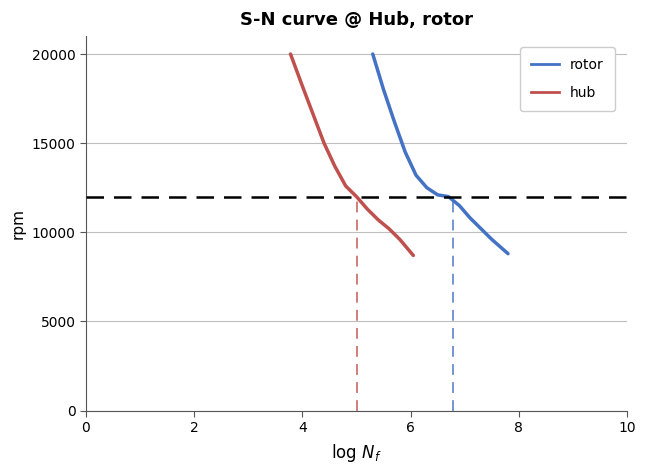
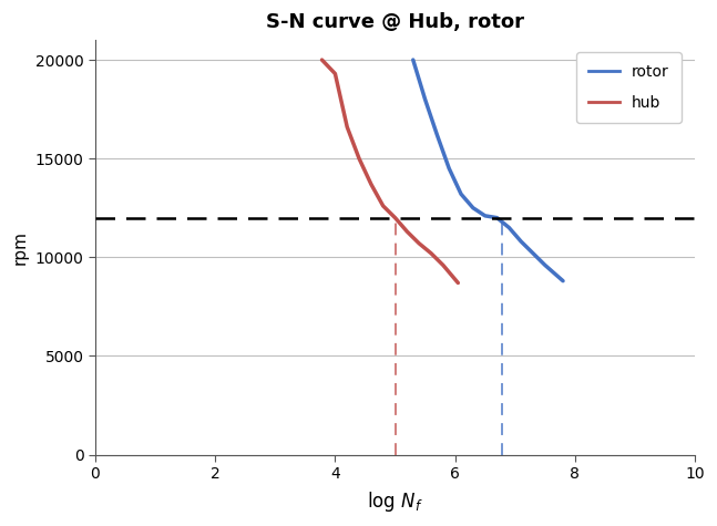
hub/4: 18200 -> 19300
